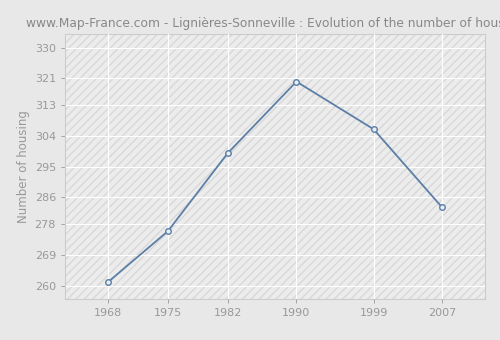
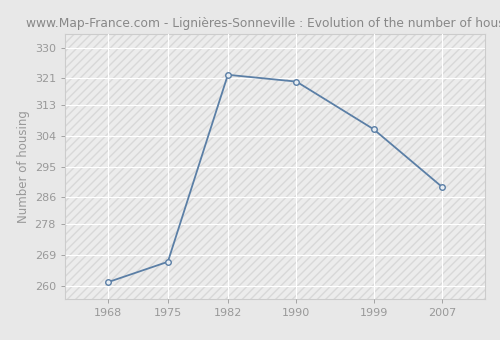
1975: 276 -> 267
1982: 299 -> 322
2007: 283 -> 289
